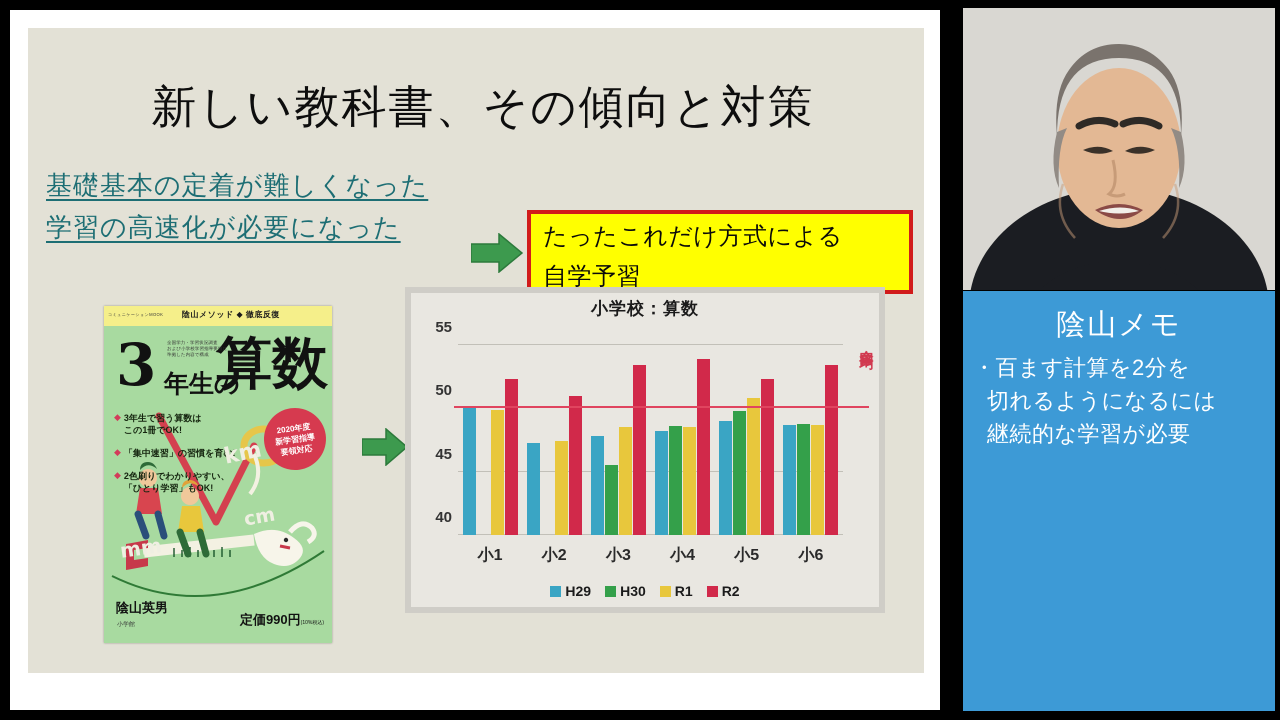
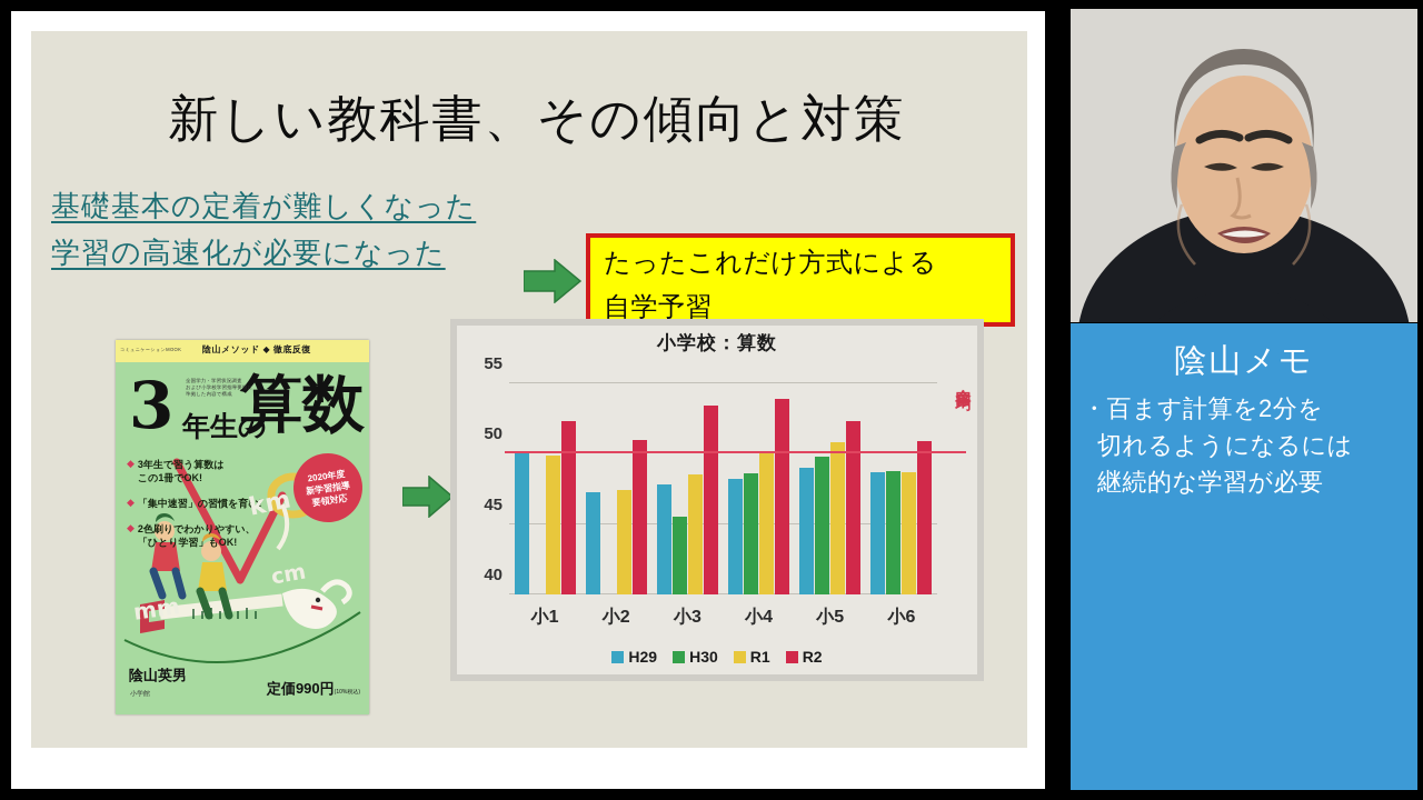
R1/小4: 48.5 -> 50.0
R2/小6: 53.4 -> 50.9
